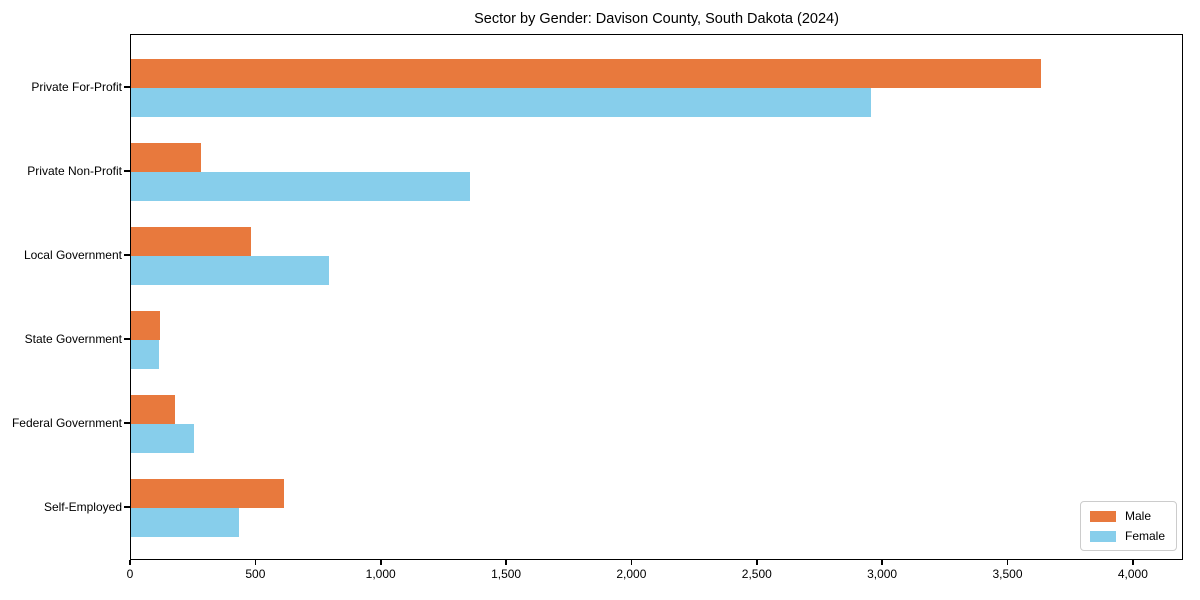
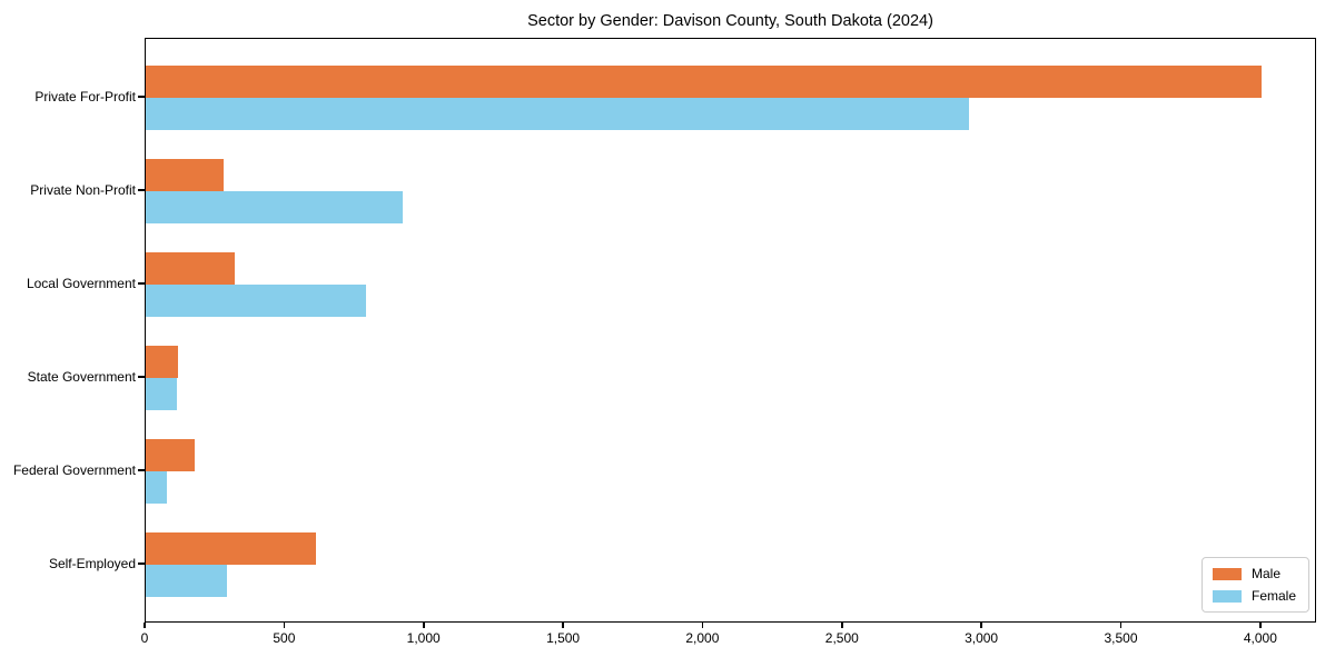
Male/Private For-Profit: 3630 -> 4000
Female/Private Non-Profit: 1350 -> 920
Male/Local Government: 480 -> 320
Female/Federal Government: 250 -> 80
Female/Self-Employed: 430 -> 290
